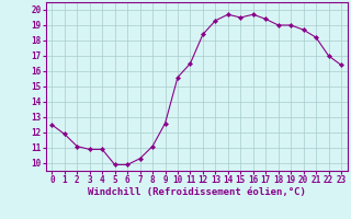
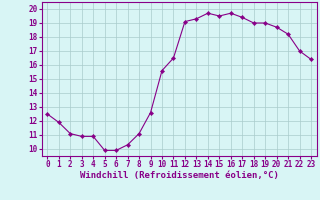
12: 18.4 -> 19.1
